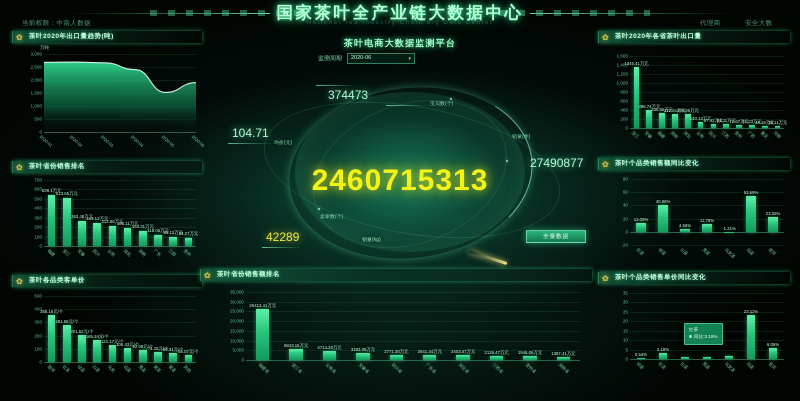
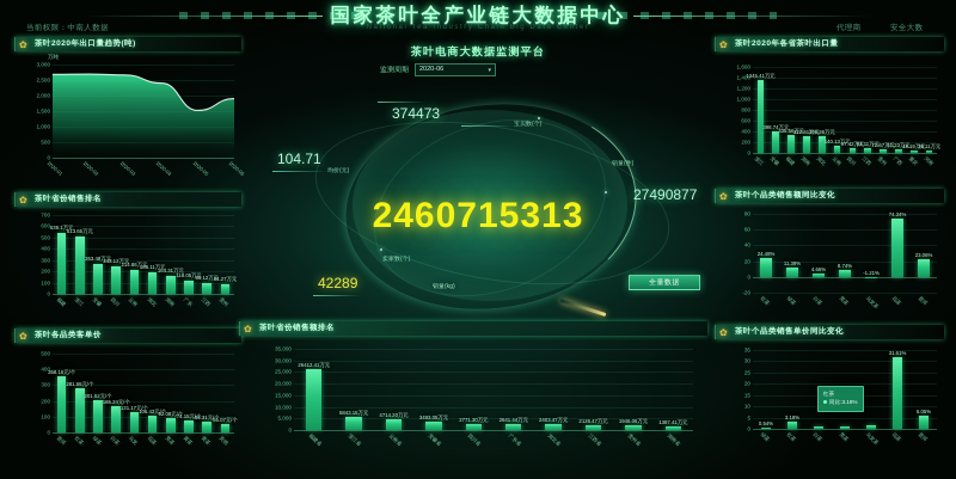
茶叶个品类销售额同比变化/红茶: 13.09% -> 24.48%
茶叶个品类销售额同比变化/绿茶: 40.96% -> 11.39%
茶叶个品类销售额同比变化/黑茶: 11.79% -> 8.74%
茶叶个品类销售额同比变化/花茶: 53.69% -> 74.34%
茶叶个品类销售单价同比变化/花茶: 23.11% -> 31.61%
